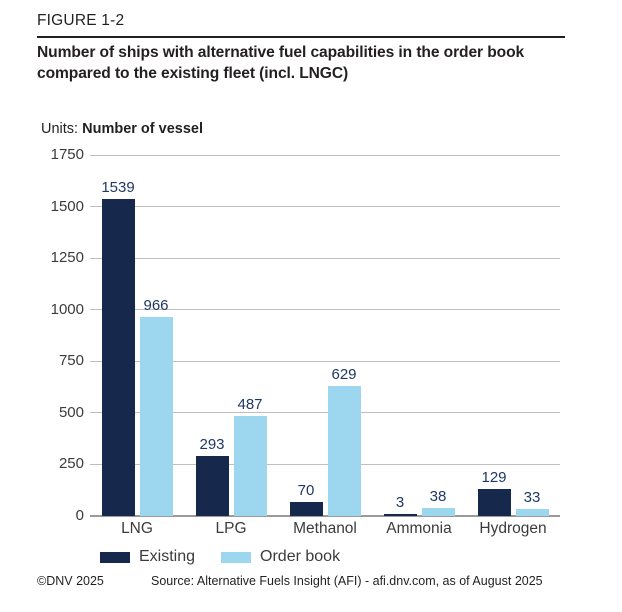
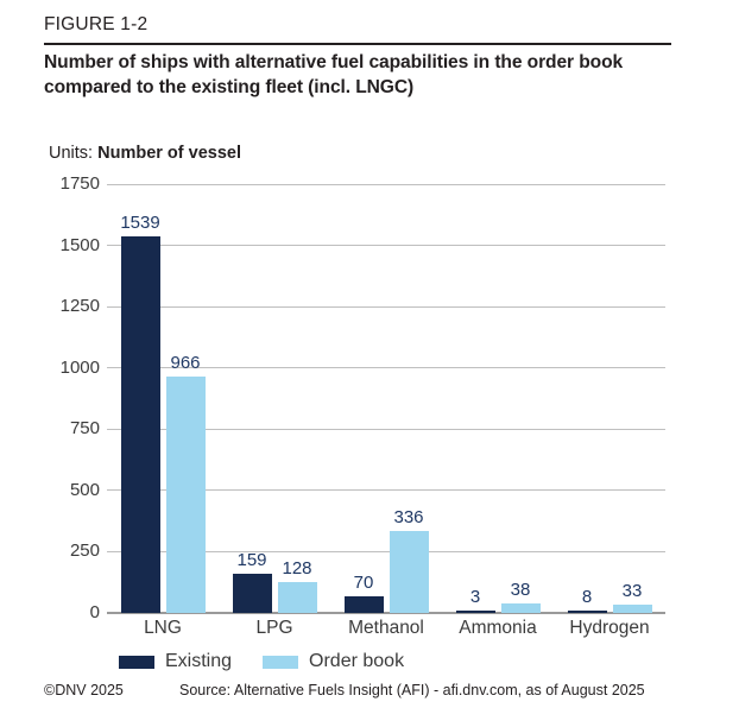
Existing/LPG: 293 -> 159
Order book/LPG: 487 -> 128
Order book/Methanol: 629 -> 336
Existing/Hydrogen: 129 -> 8
